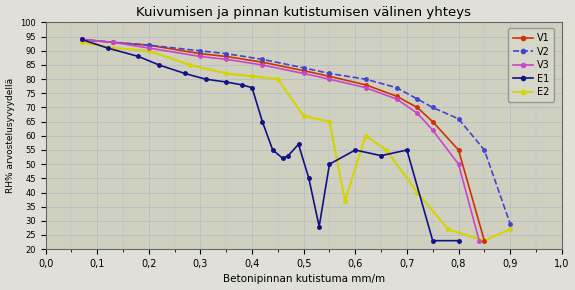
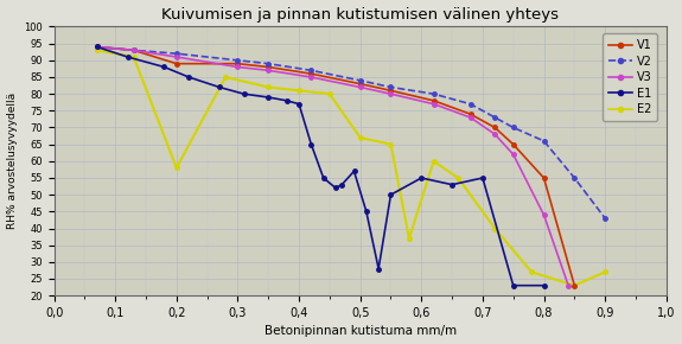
V1/0,2: 92 -> 89
E2/0,2: 90 -> 58
V3/0,8: 50 -> 44
V2/0,9: 29 -> 43
